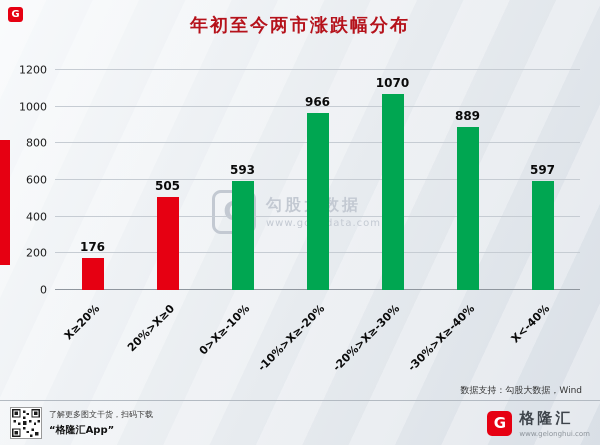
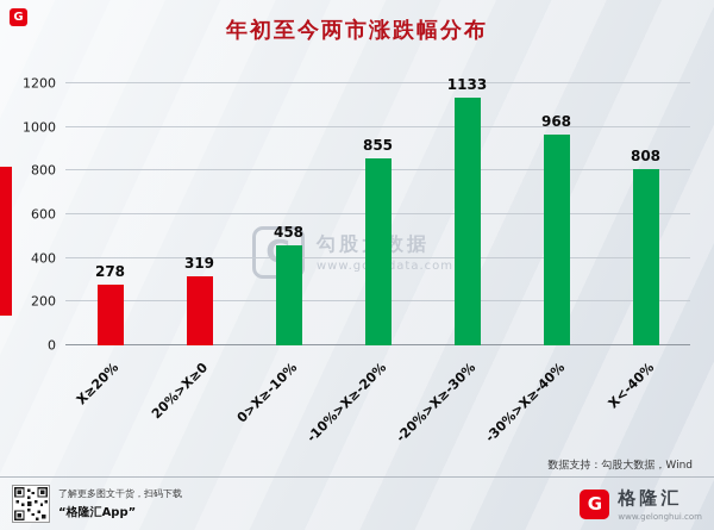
X≥20%: 176 -> 278
20%>X≥0: 505 -> 319
0>X≥-10%: 593 -> 458
-10%>X≥-20%: 966 -> 855
-20%>X≥-30%: 1070 -> 1133
-30%>X≥-40%: 889 -> 968
X<-40%: 597 -> 808
